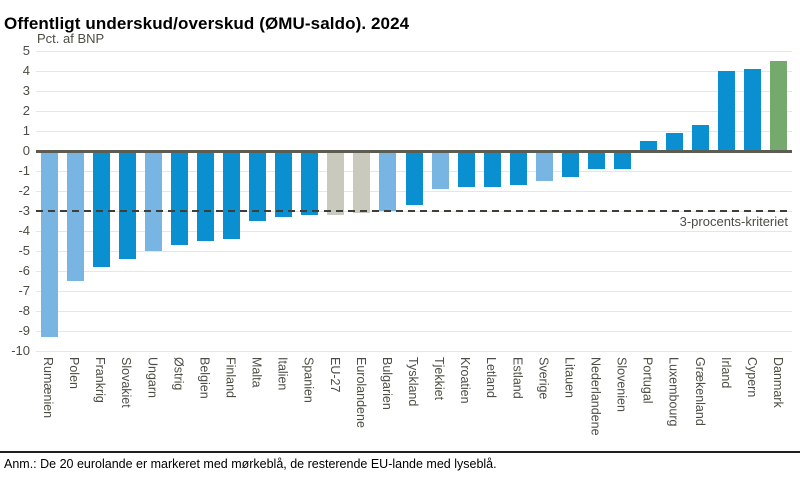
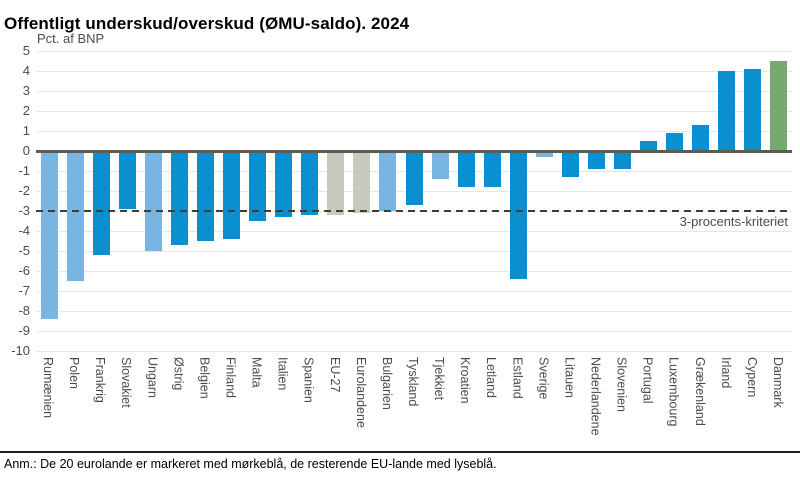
Rumænien: -9.3 -> -8.4
Frankrig: -5.8 -> -5.2
Slovakiet: -5.4 -> -2.9
Tjekkiet: -1.9 -> -1.4
Estland: -1.7 -> -6.4
Sverige: -1.5 -> -0.3
